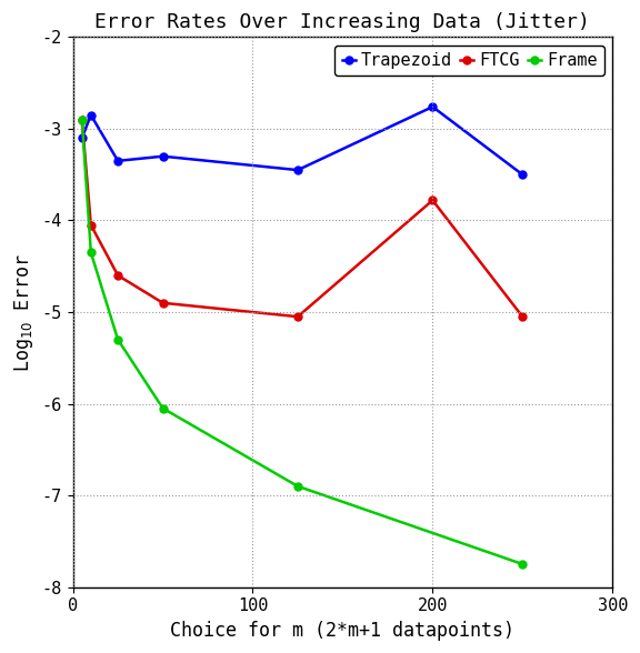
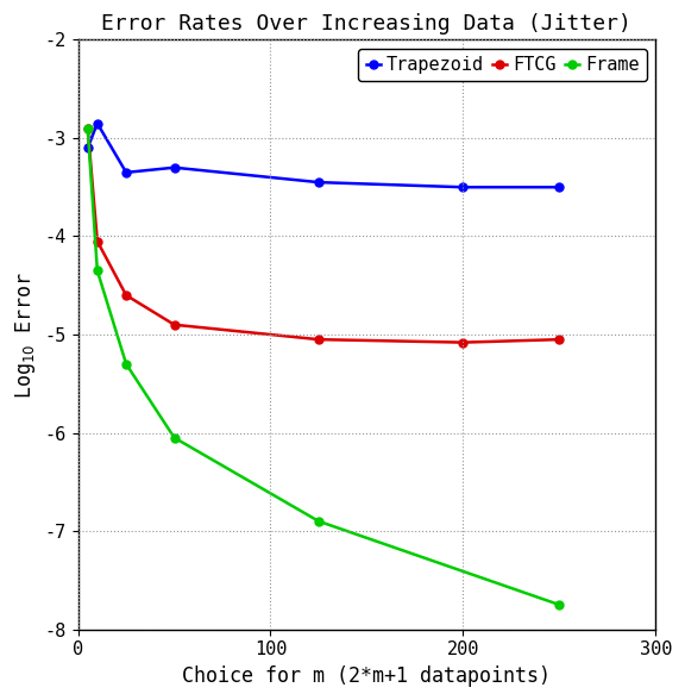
Trapezoid/200: -2.76 -> -3.50
FTCG/200: -3.78 -> -5.08
